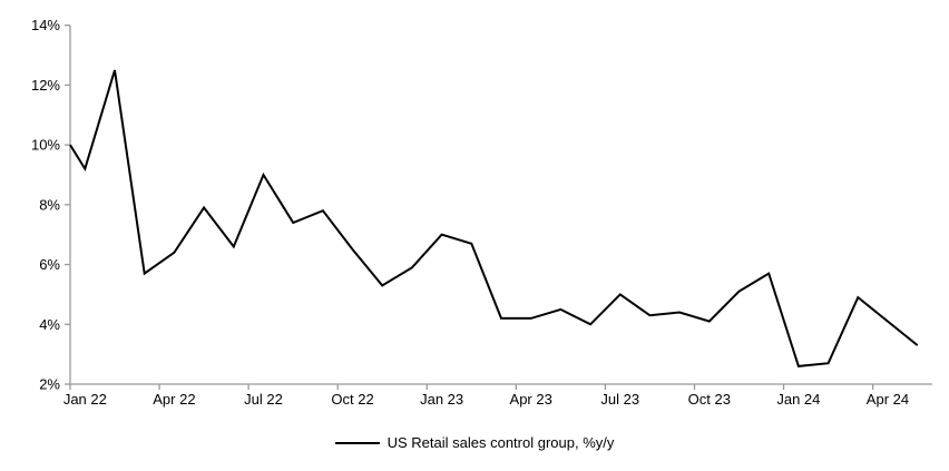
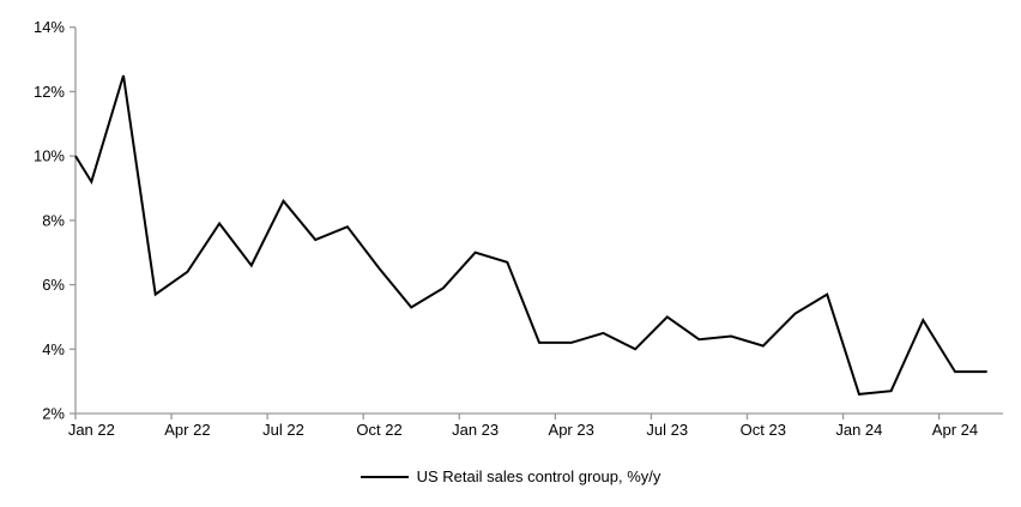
Jul 22: 9.0% -> 8.6%
Apr 24: 4.1% -> 3.3%
